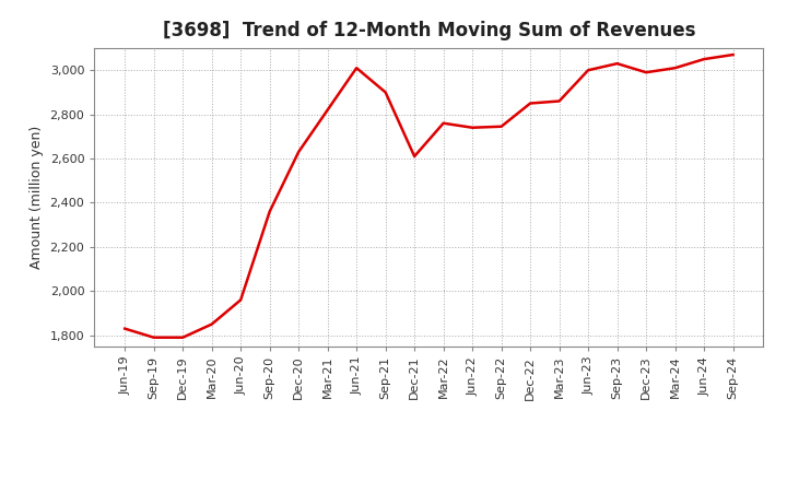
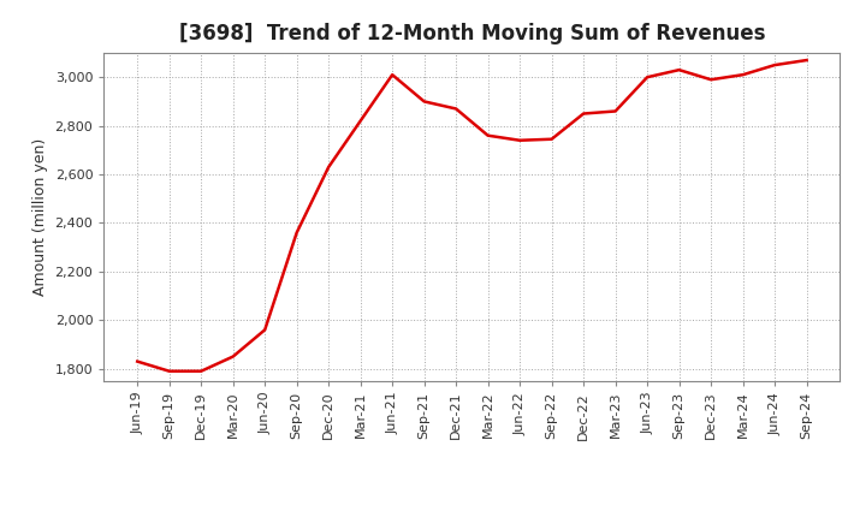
Dec-21: 2,610 -> 2,870
